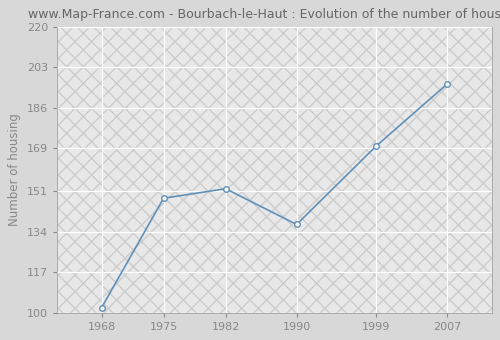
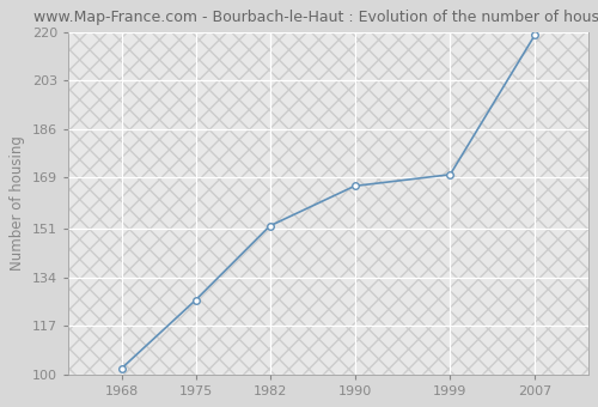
1975: 148 -> 126
1990: 137 -> 166
2007: 196 -> 219
